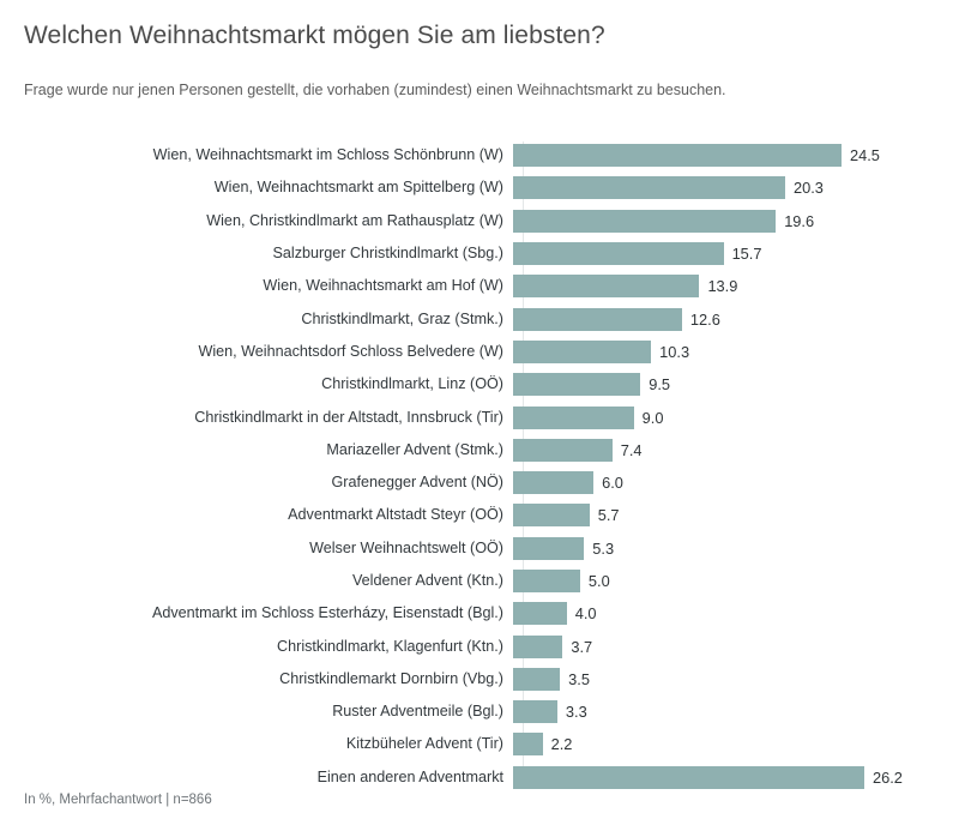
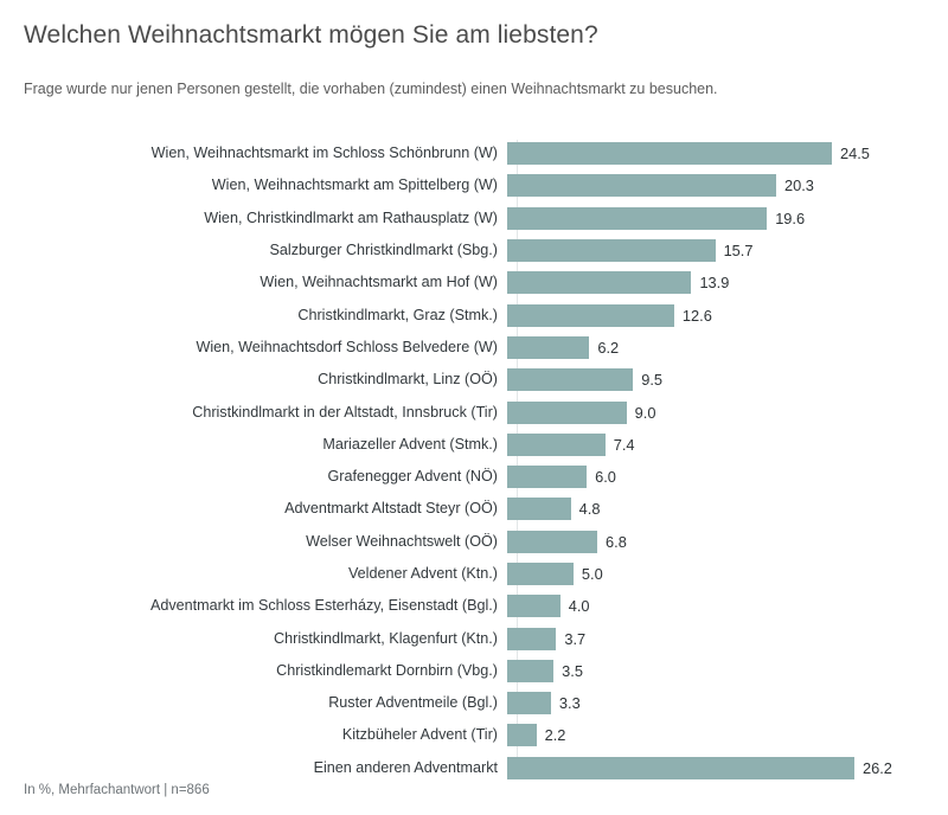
Wien, Weihnachtsdorf Schloss Belvedere (W): 10.3 -> 6.2
Adventmarkt Altstadt Steyr (OÖ): 5.7 -> 4.8
Welser Weihnachtswelt (OÖ): 5.3 -> 6.8
